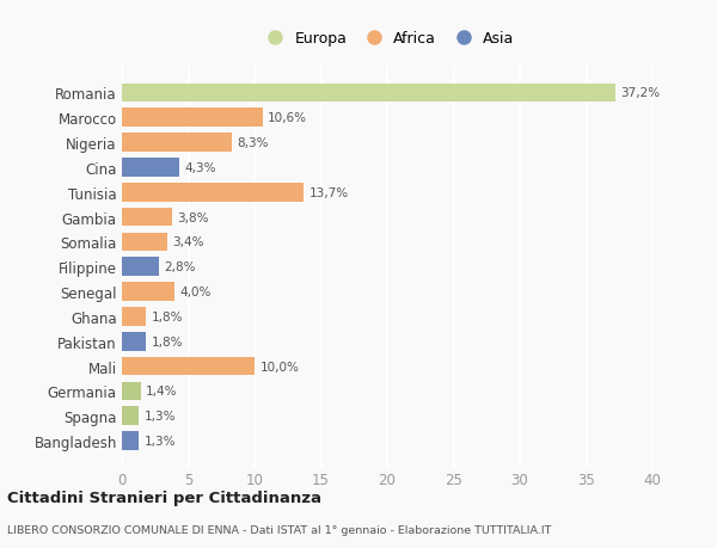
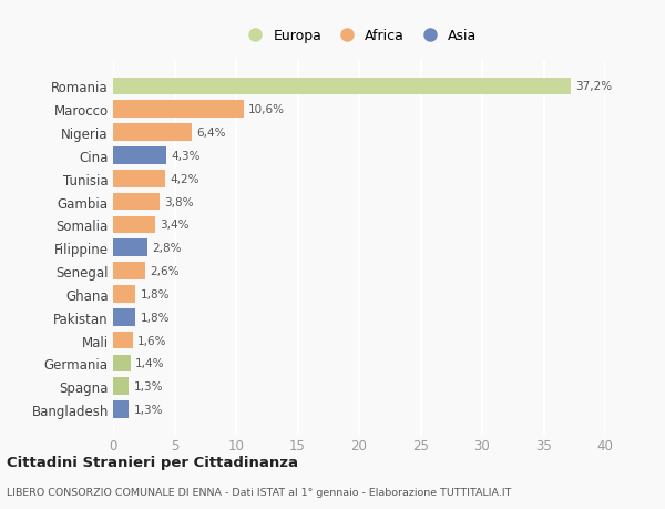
Nigeria: 8,3% -> 6,4%
Tunisia: 13,7% -> 4,2%
Senegal: 4,0% -> 2,6%
Mali: 10,0% -> 1,6%
